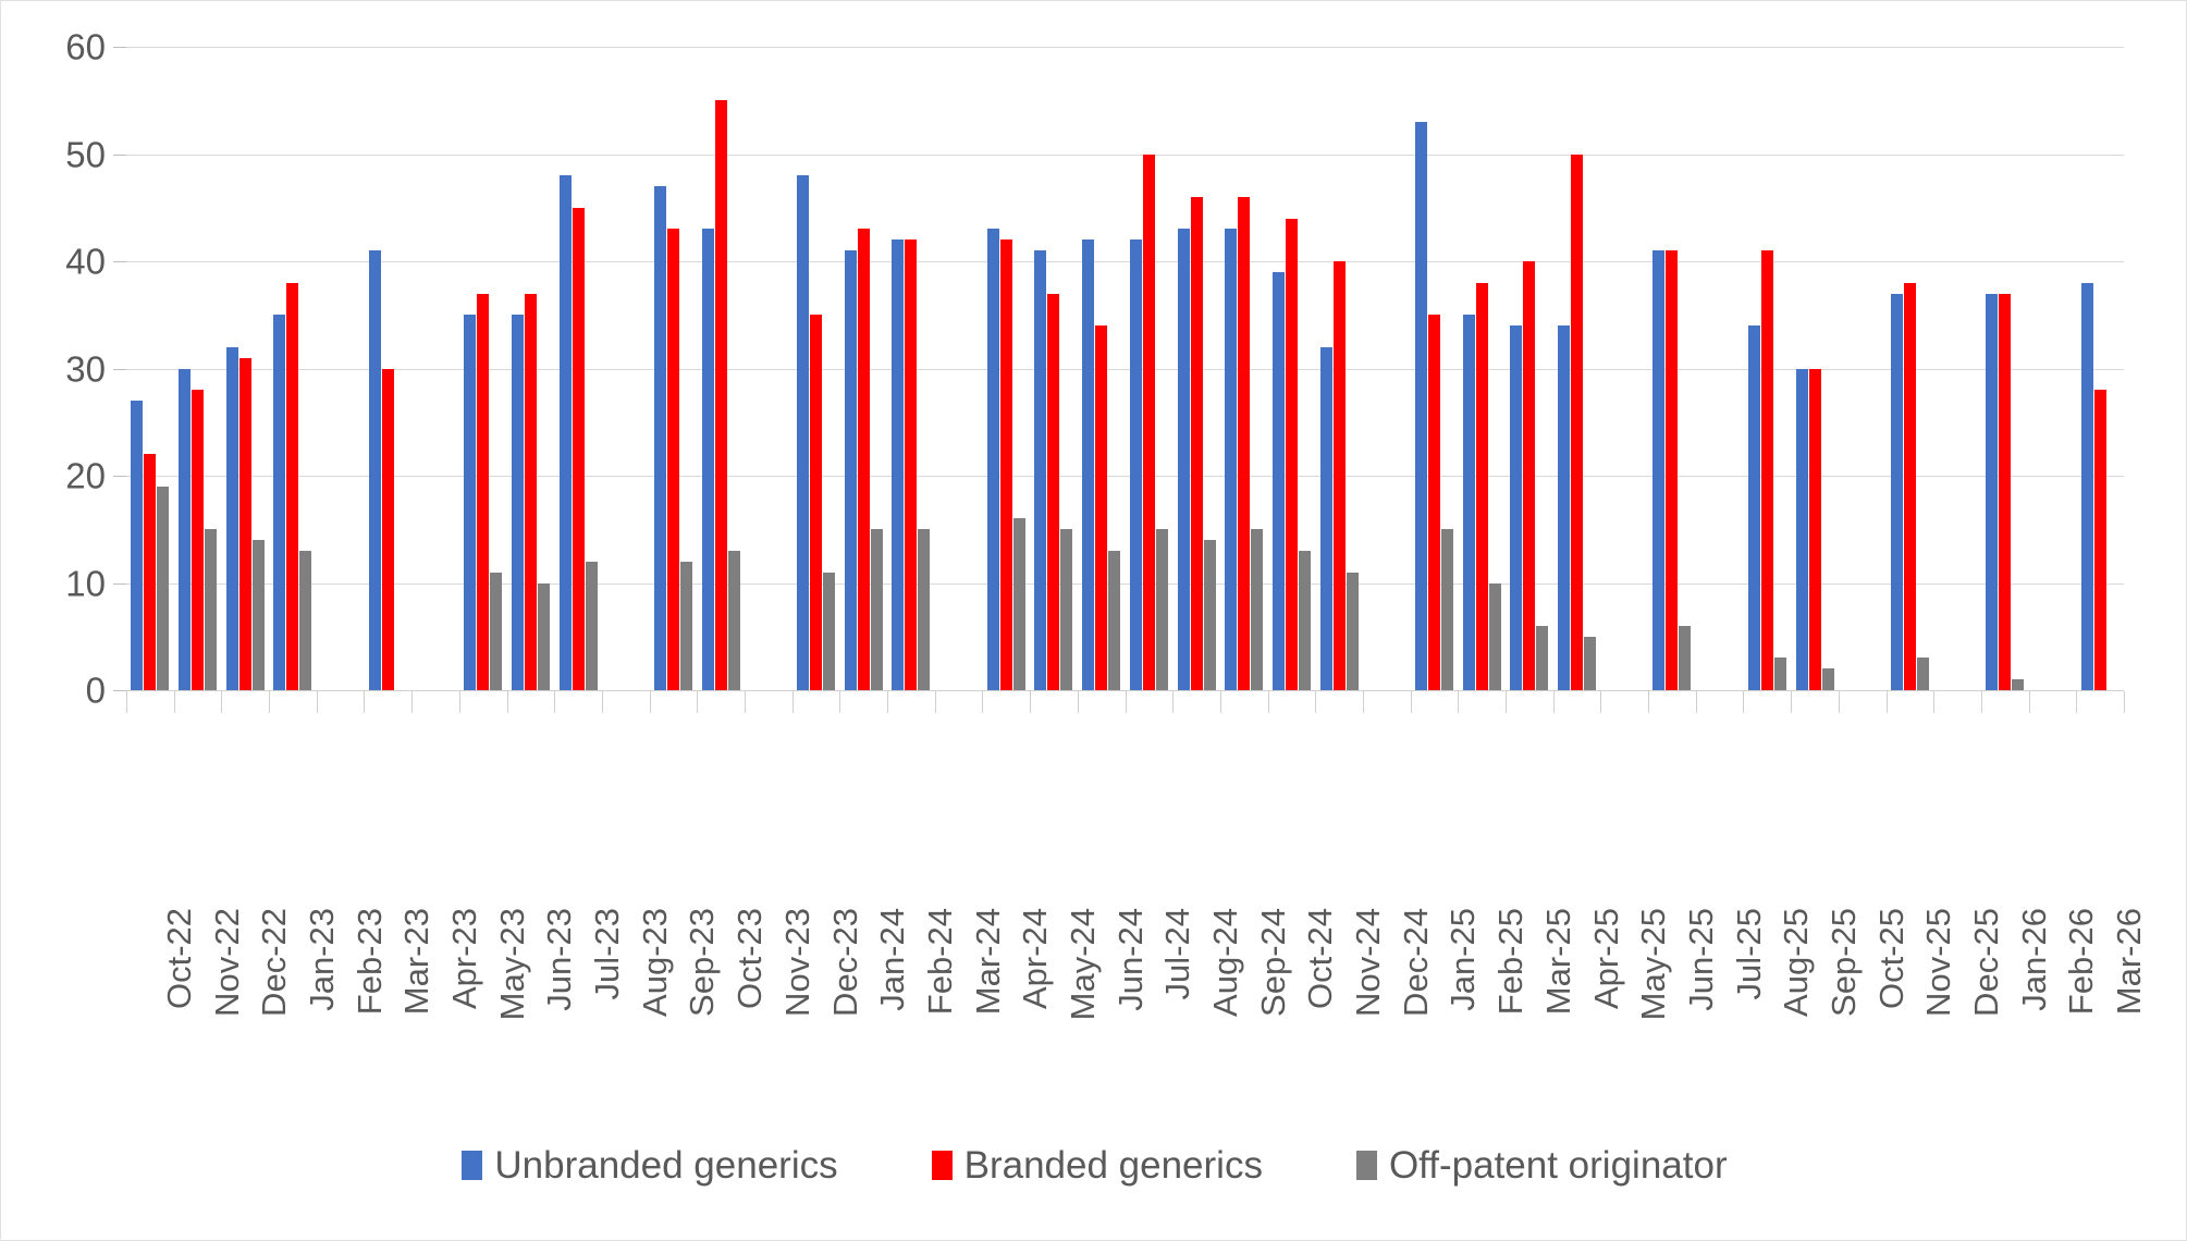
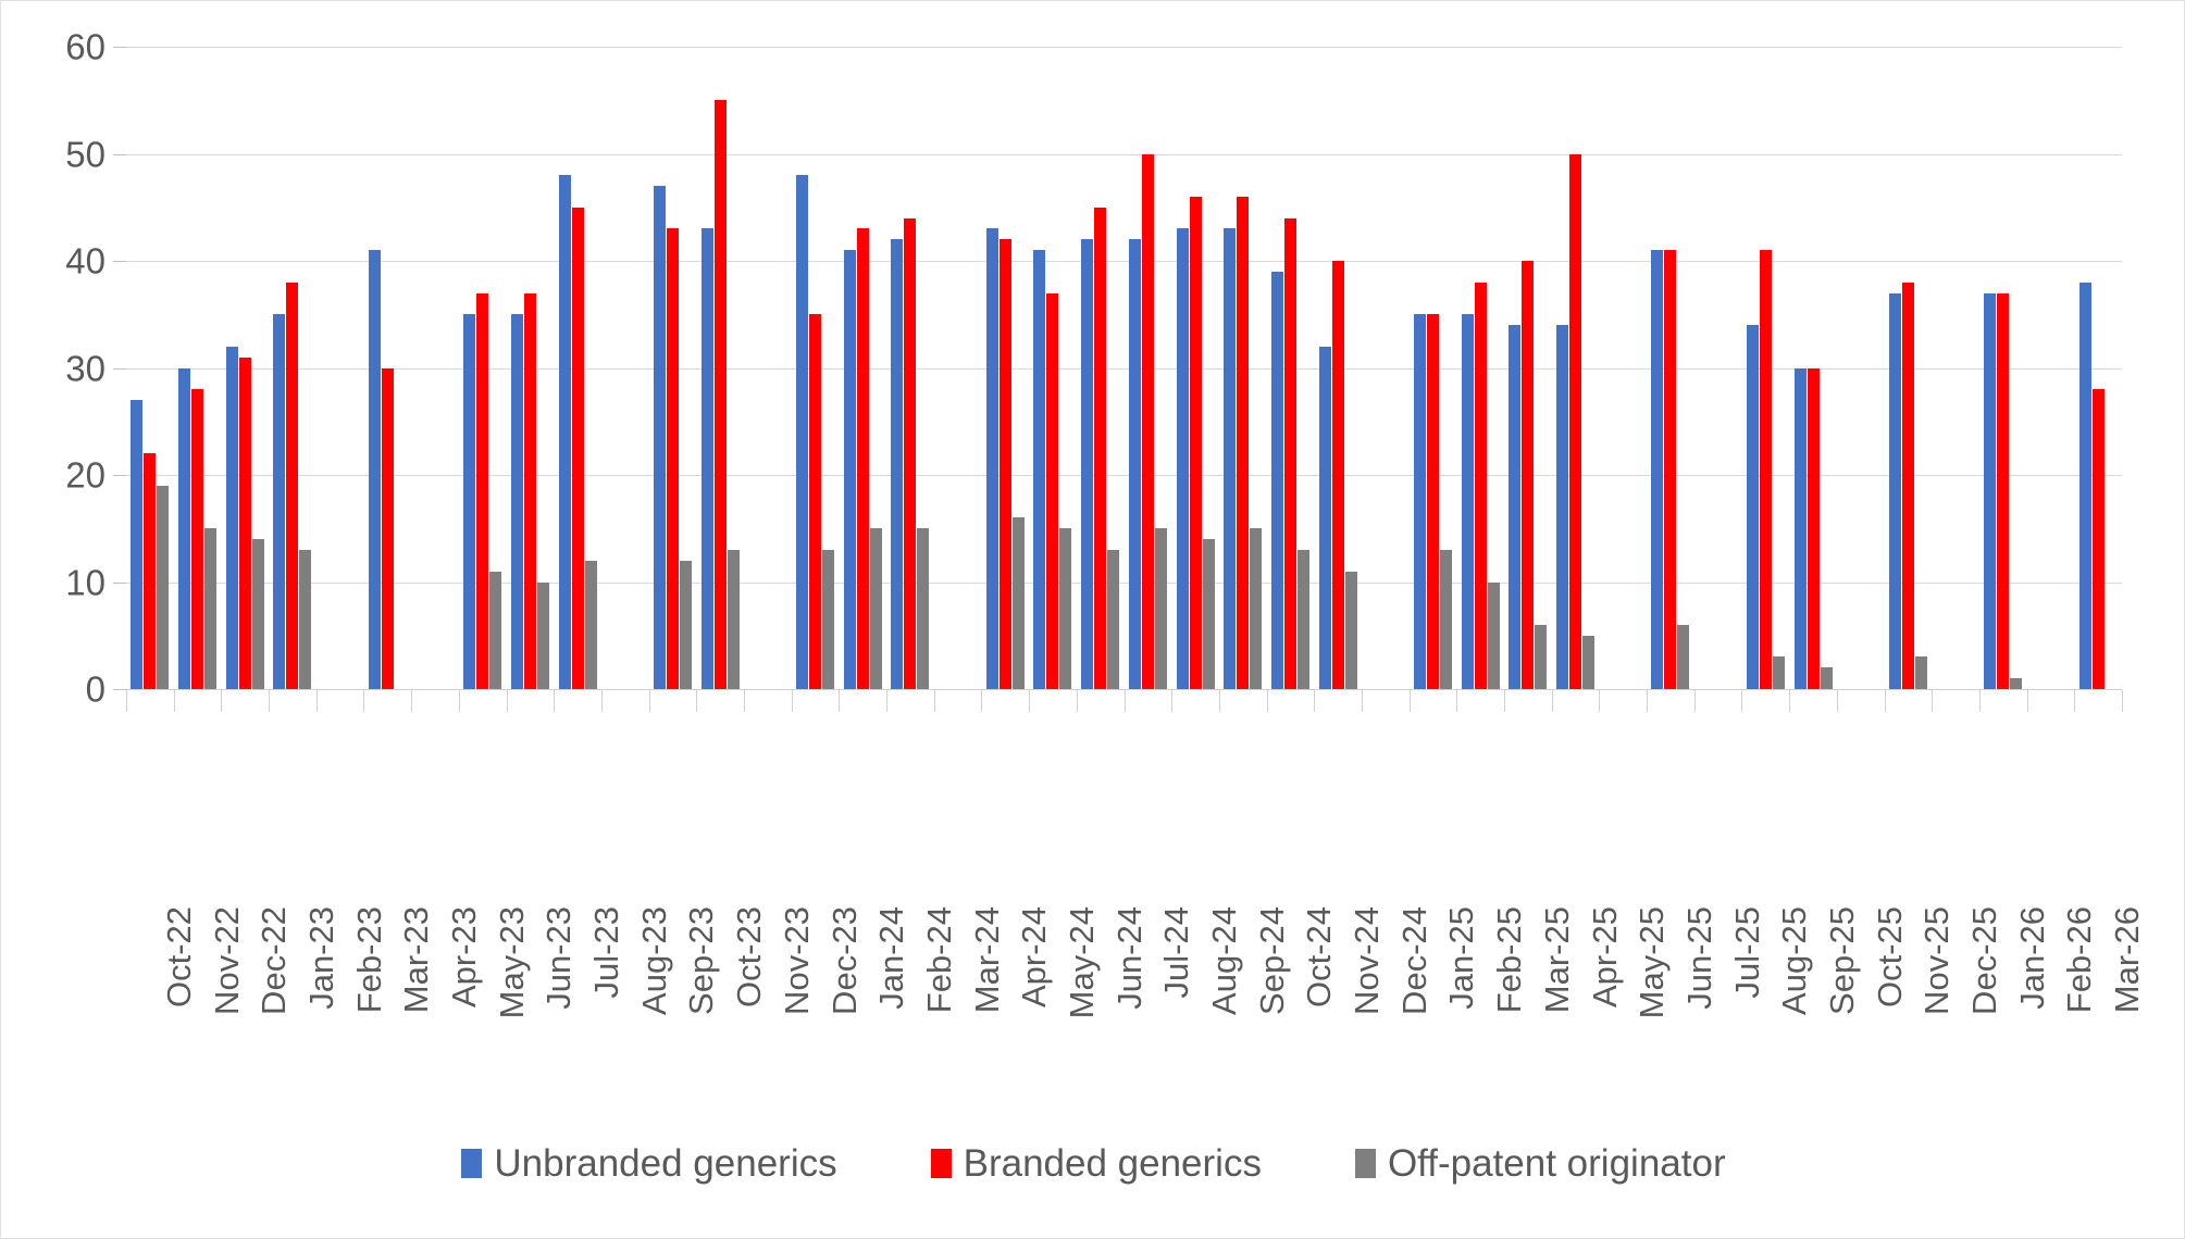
Off-patent originator/Dec-23: 11 -> 13
Branded generics/Feb-24: 42 -> 44
Branded generics/Jun-24: 34 -> 45
Unbranded generics/Jan-25: 53 -> 35
Off-patent originator/Jan-25: 15 -> 13
